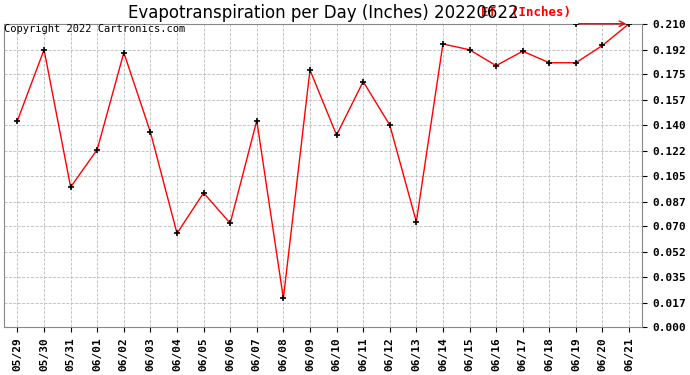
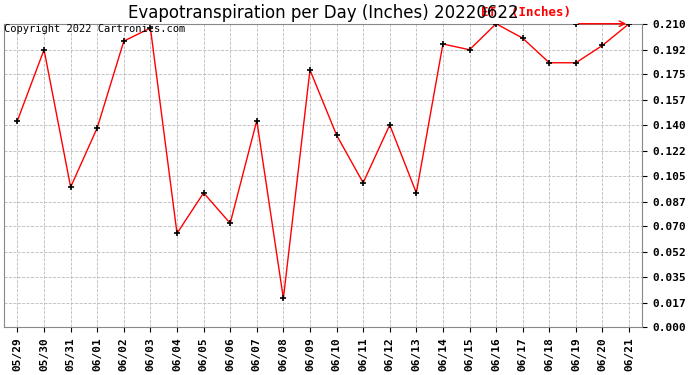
06/01: 0.123 -> 0.138
06/02: 0.190 -> 0.198
06/03: 0.135 -> 0.207
06/11: 0.170 -> 0.100
06/13: 0.073 -> 0.093
06/16: 0.181 -> 0.210
06/17: 0.191 -> 0.200
